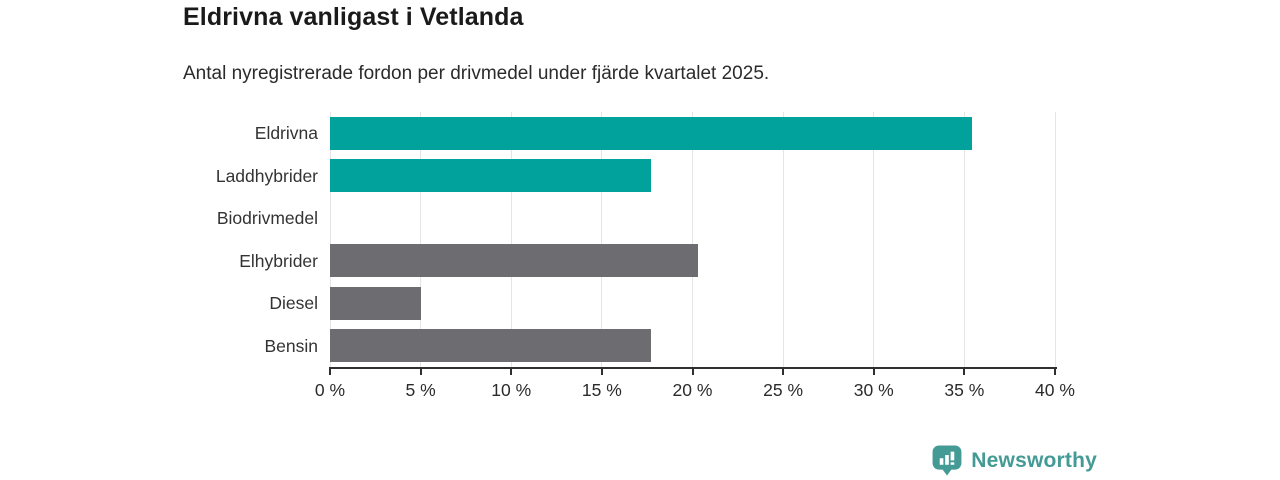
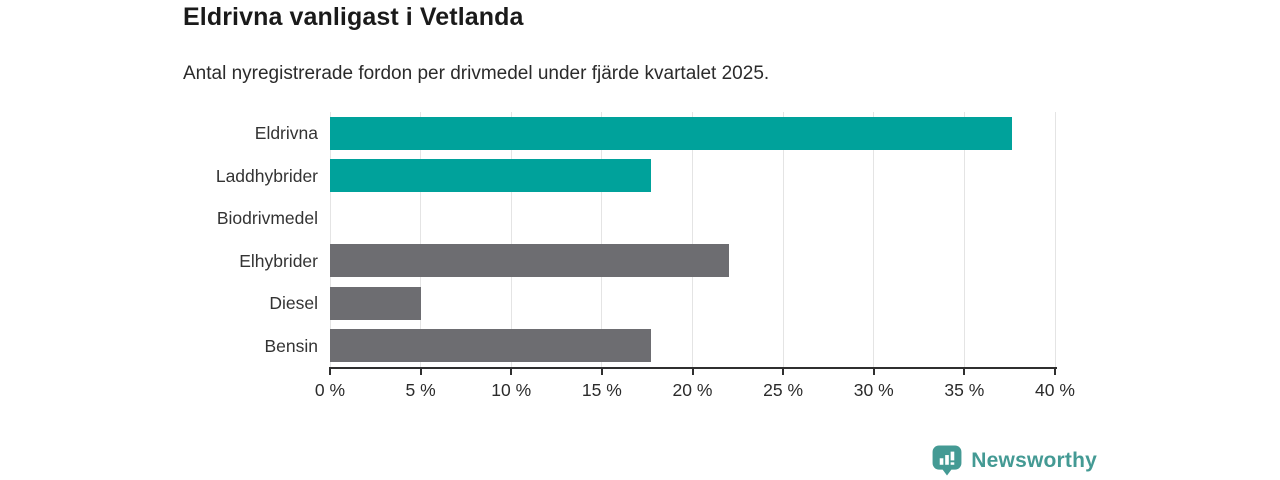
Eldrivna: 35.4% -> 37.6%
Elhybrider: 20.3% -> 22.0%
